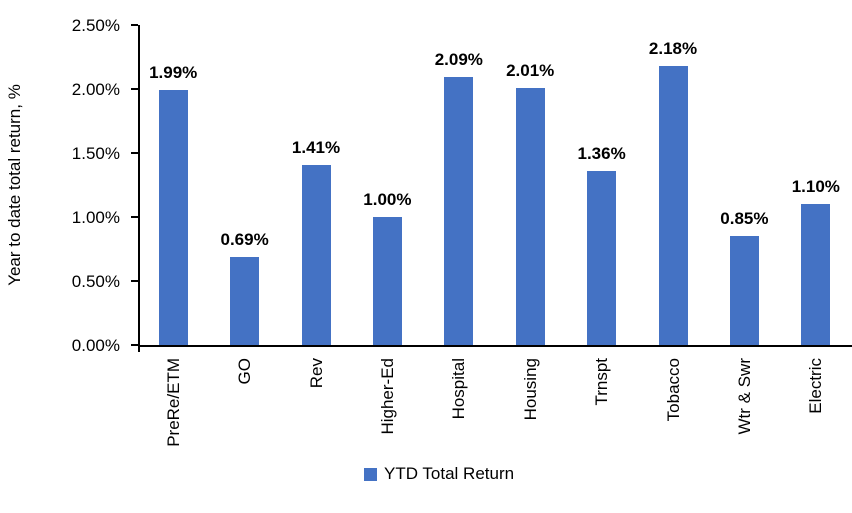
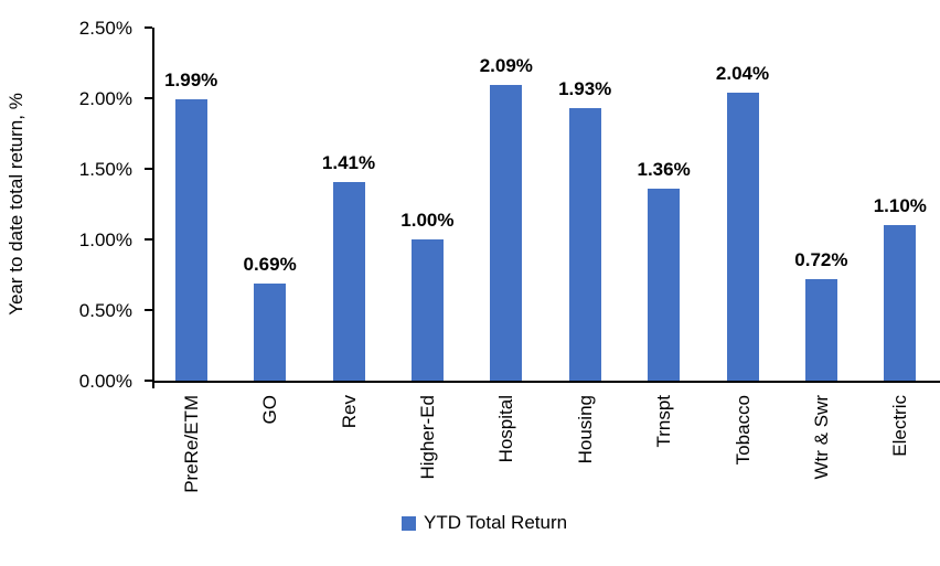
Housing: 2.01% -> 1.93%
Tobacco: 2.18% -> 2.04%
Wtr & Swr: 0.85% -> 0.72%
